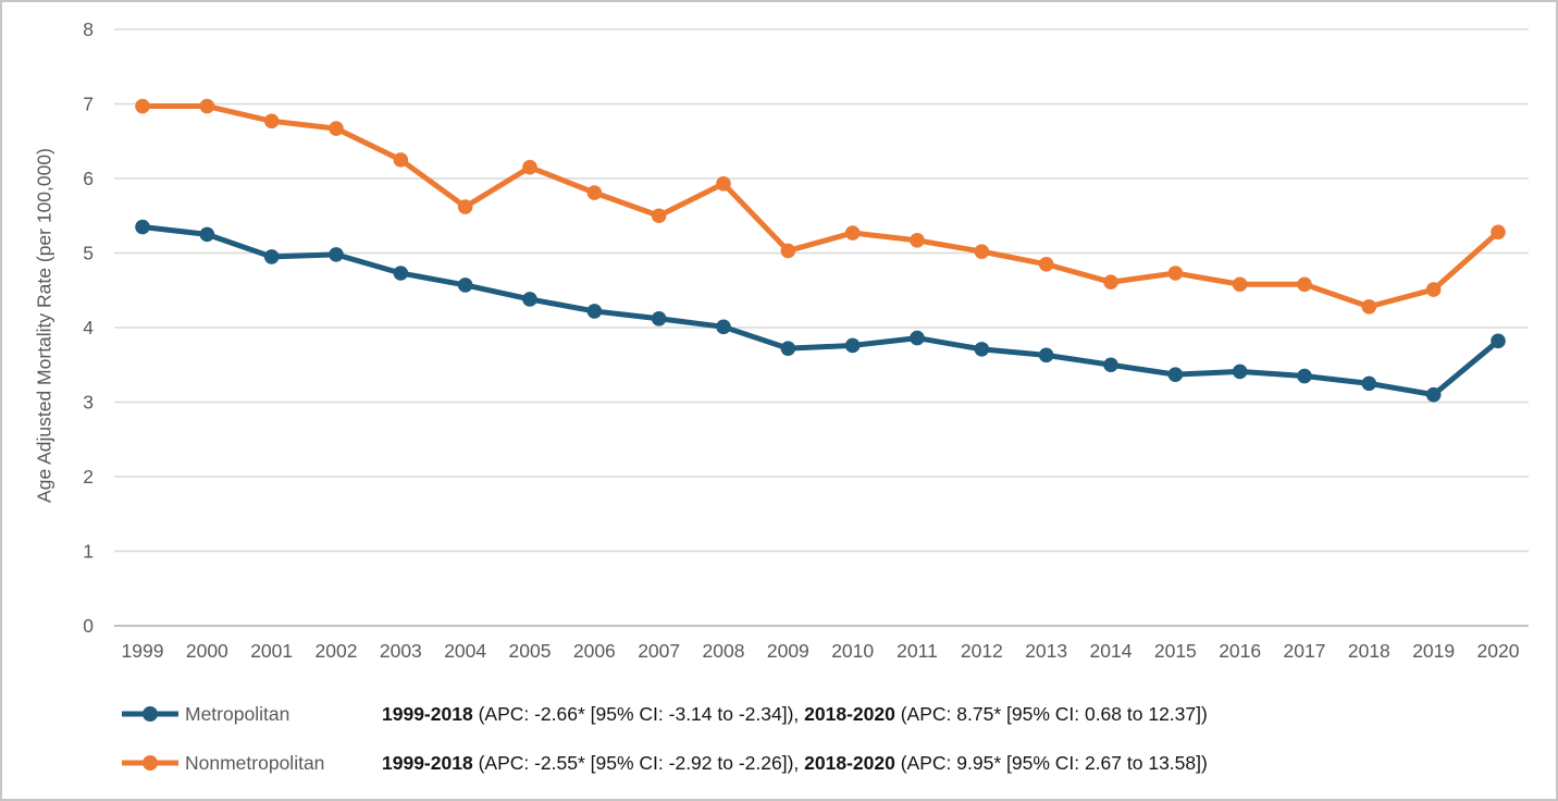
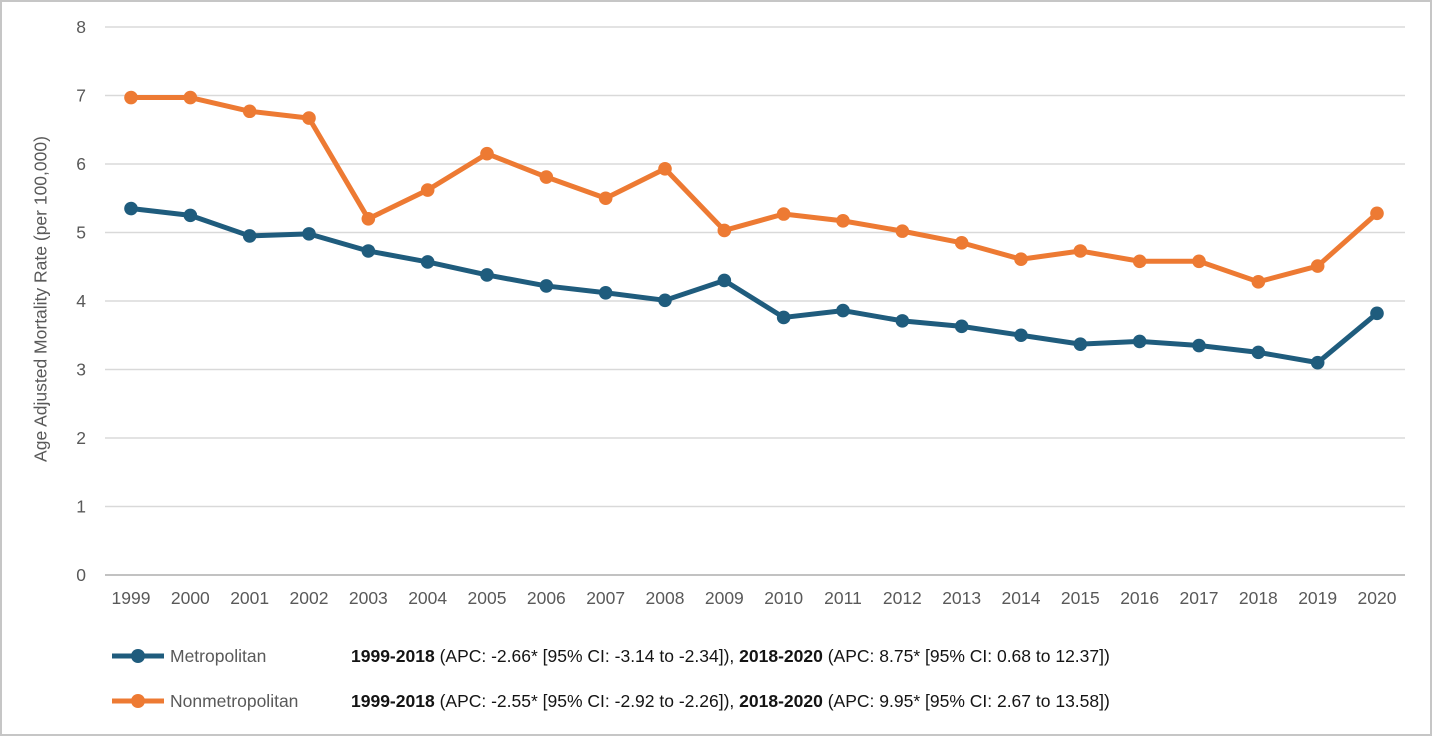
Nonmetropolitan/2003: 6.2 -> 5.2
Metropolitan/2009: 3.7 -> 4.3
